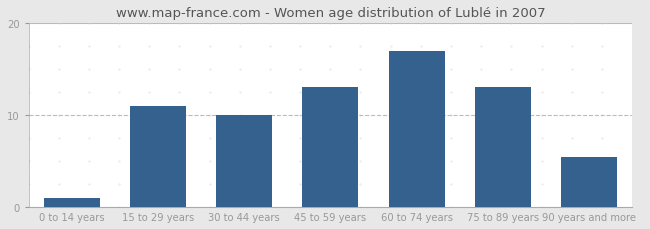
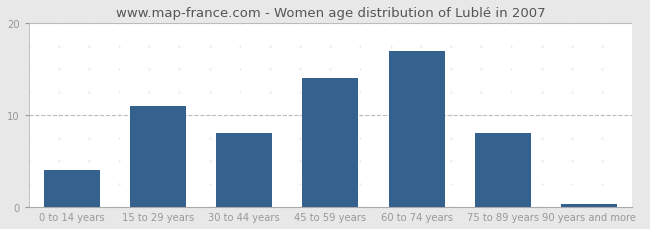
0 to 14 years: 1.0 -> 4.0
30 to 44 years: 10.0 -> 8.0
45 to 59 years: 13.0 -> 14.0
75 to 89 years: 13.0 -> 8.0
90 years and more: 5.4 -> 0.3
